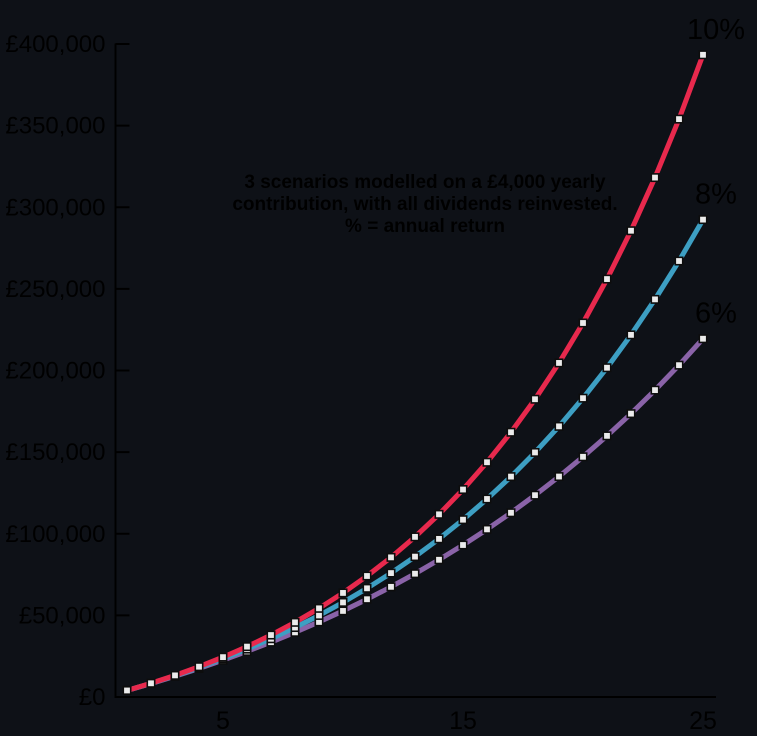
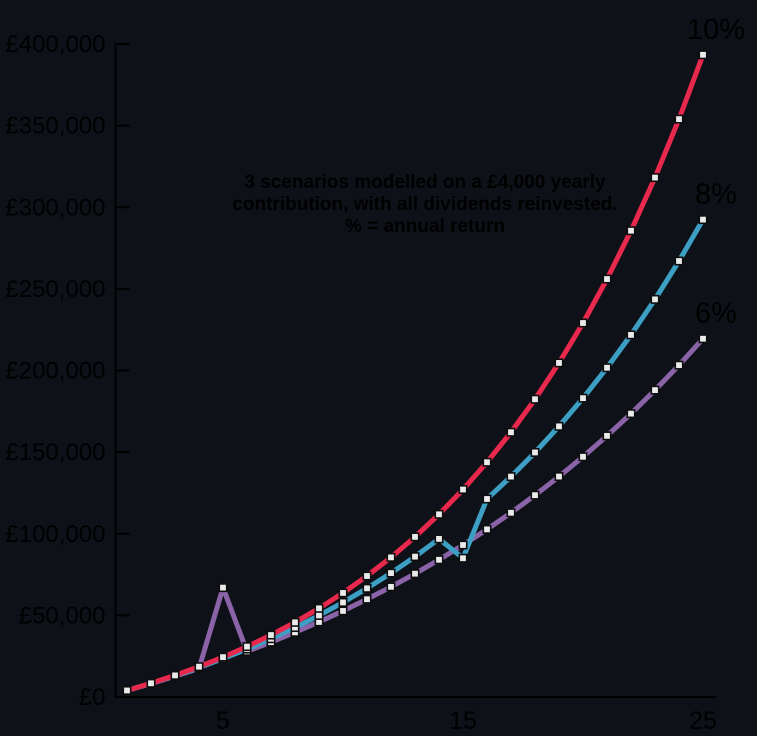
6%/5: £23000 -> £67000
8%/15: £109000 -> £85000
